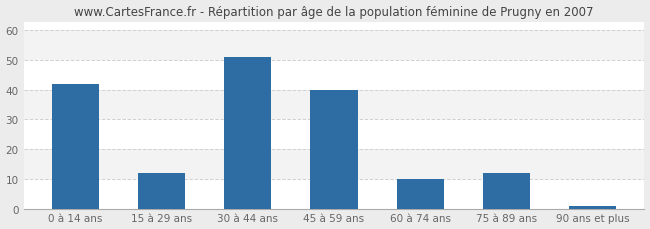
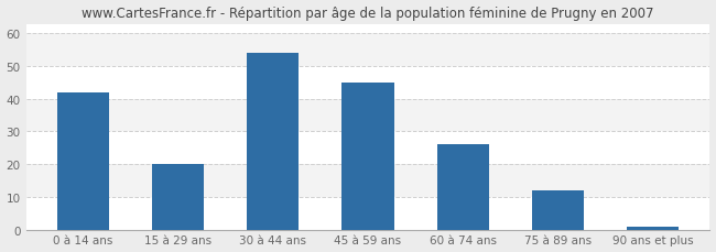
15 à 29 ans: 12 -> 20
30 à 44 ans: 51 -> 54
45 à 59 ans: 40 -> 45
60 à 74 ans: 10 -> 26
